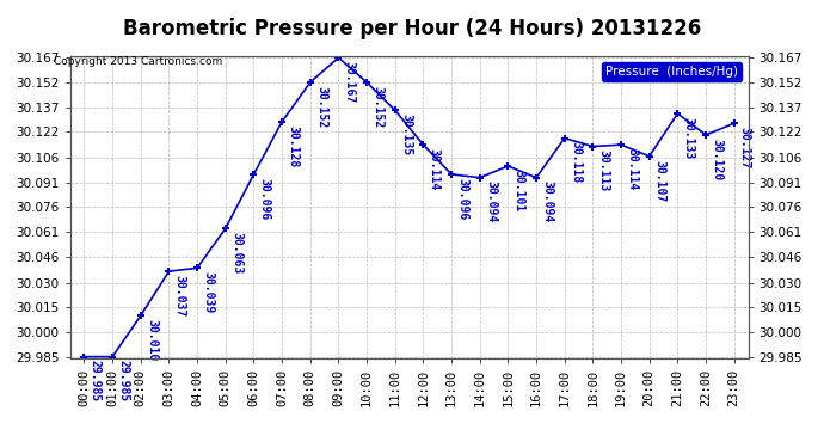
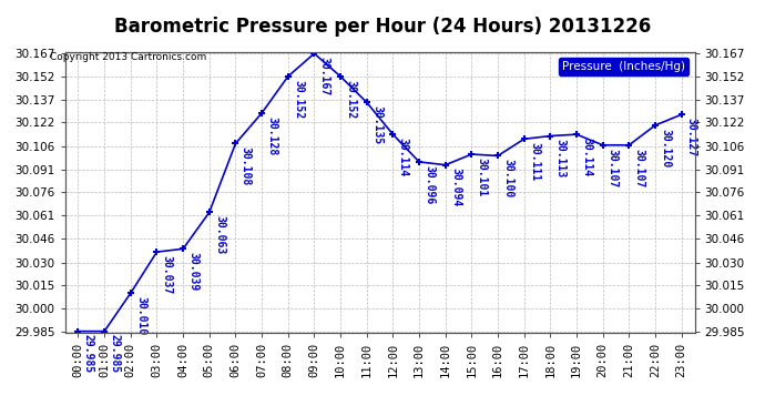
06:00: 30.096 -> 30.108
16:00: 30.094 -> 30.100
17:00: 30.118 -> 30.111
21:00: 30.133 -> 30.107
